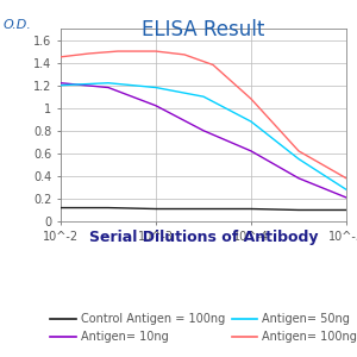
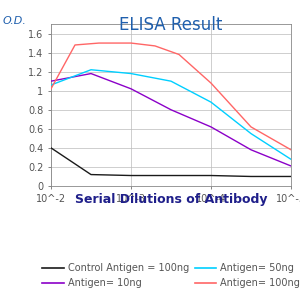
Control Antigen = 100ng/10^-2: 0.12 -> 0.40
Antigen= 10ng/10^-2: 1.22 -> 1.10
Antigen= 50ng/10^-2: 1.20 -> 1.06
Antigen= 100ng/10^-2: 1.45 -> 1.02
